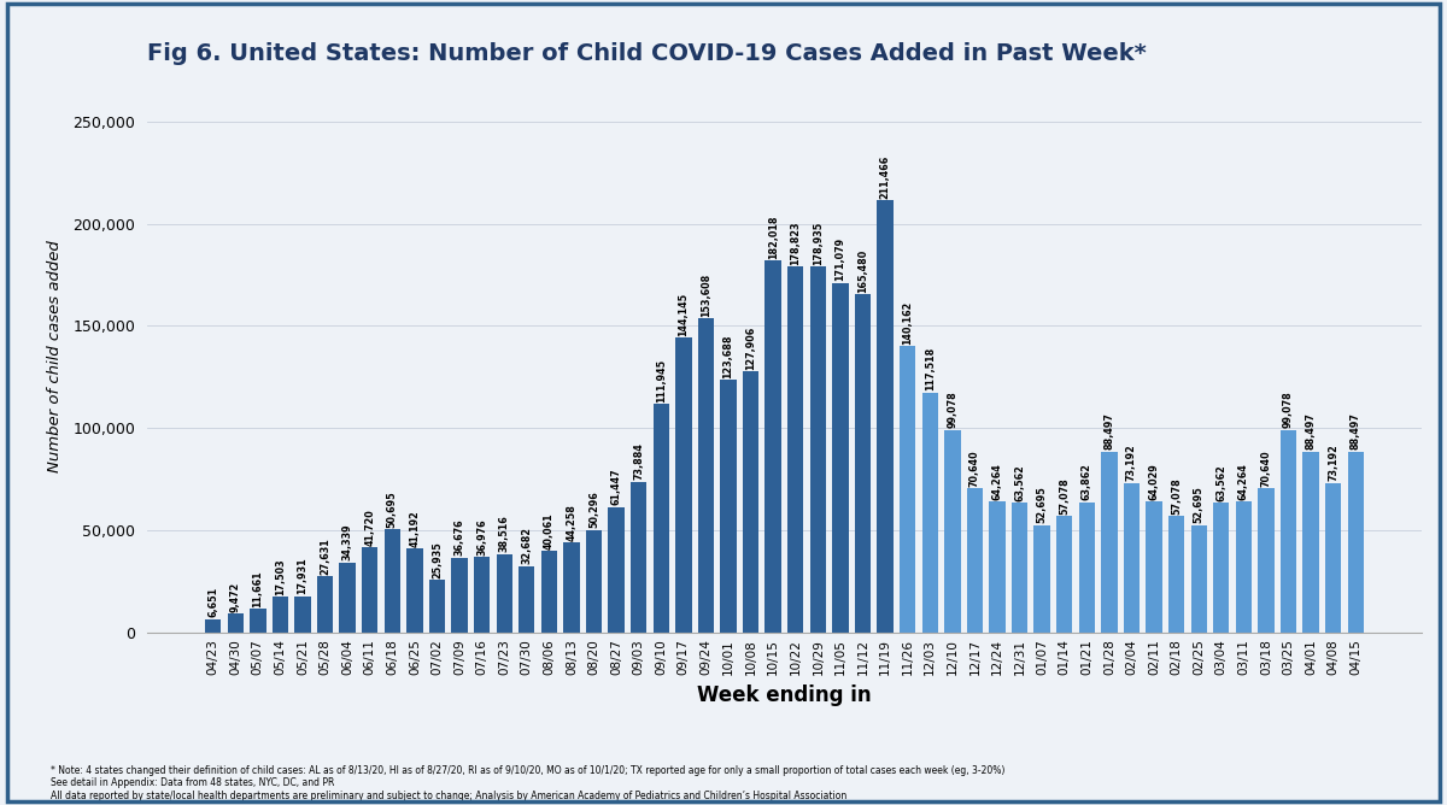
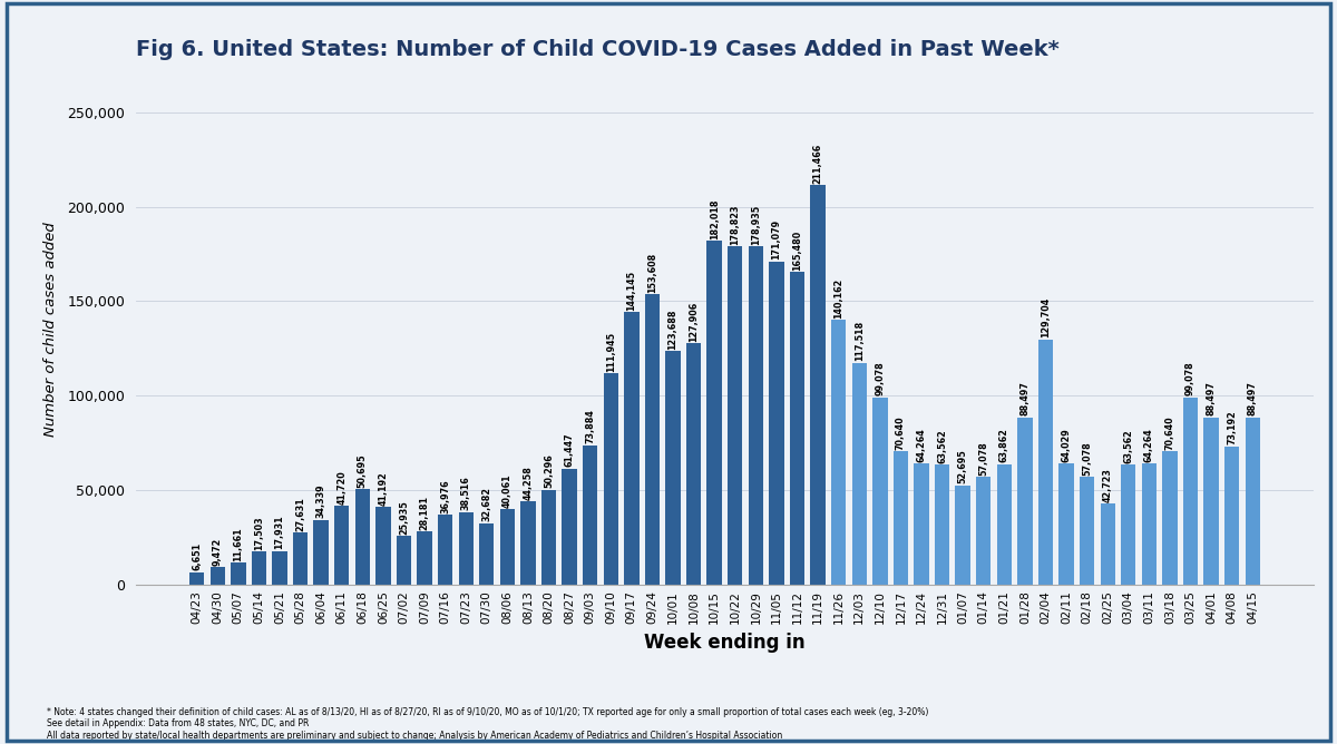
07/09: 36,676 -> 28,181
02/04: 73,192 -> 129,704
02/25: 52,695 -> 42,723
